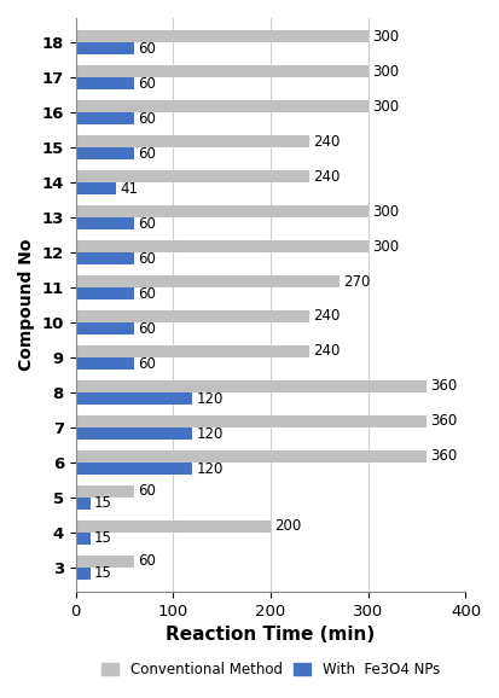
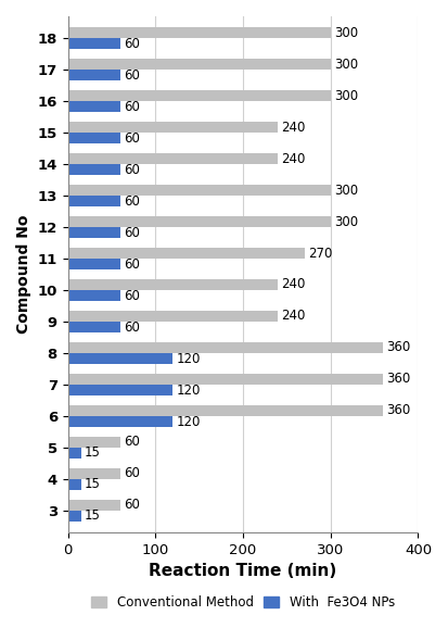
With Fe3O4 NPs/14: 41 -> 60
Conventional Method/4: 200 -> 60
